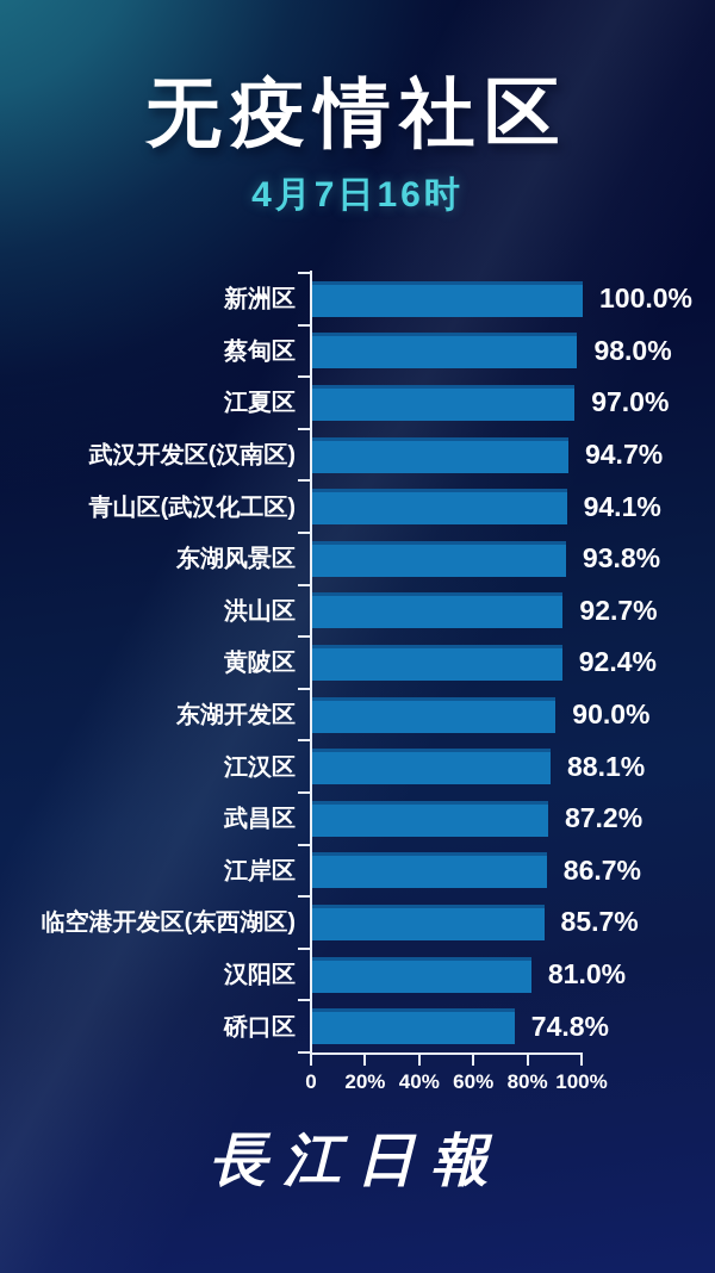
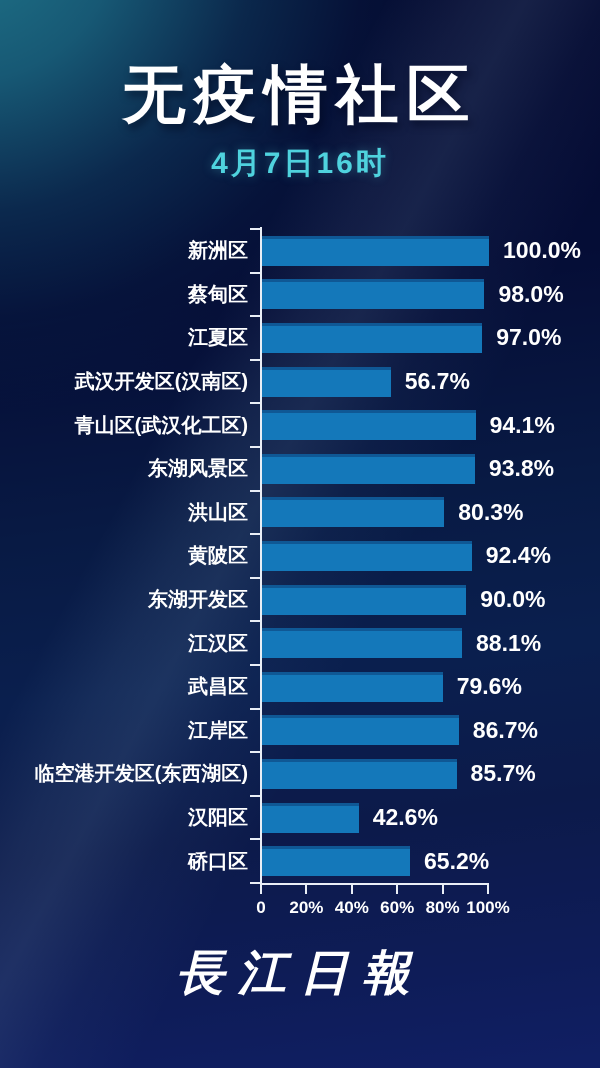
武汉开发区(汉南区): 94.7% -> 56.7%
洪山区: 92.7% -> 80.3%
武昌区: 87.2% -> 79.6%
汉阳区: 81.0% -> 42.6%
硚口区: 74.8% -> 65.2%
